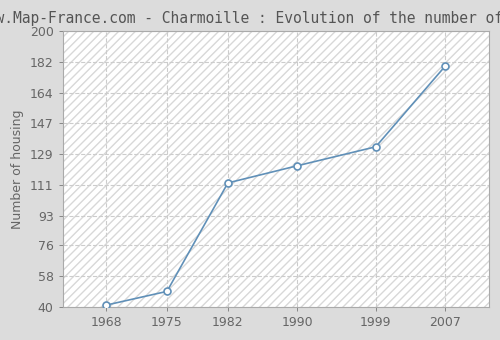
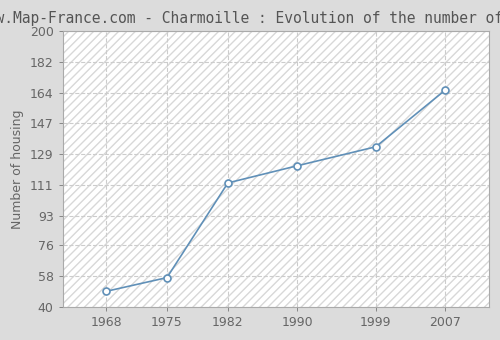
1968: 41 -> 49
1975: 49 -> 57
2007: 180 -> 166
